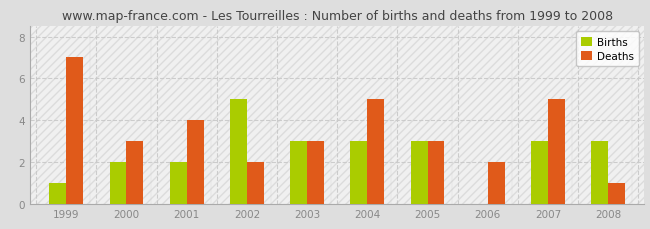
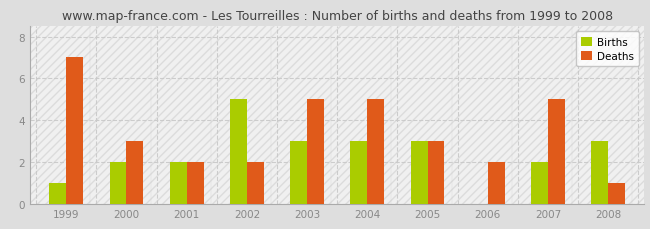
Deaths/2001: 4 -> 2
Deaths/2003: 3 -> 5
Births/2007: 3 -> 2
